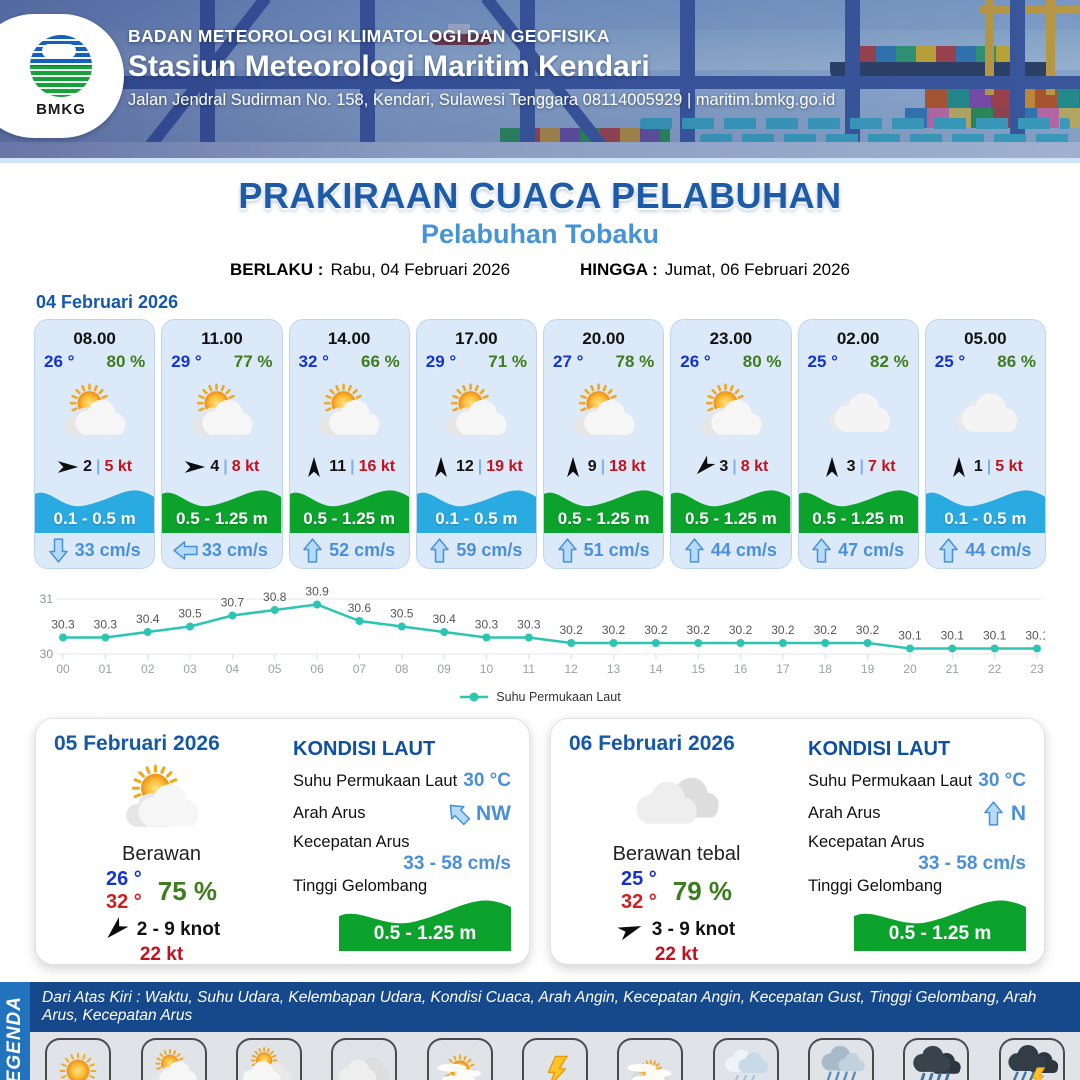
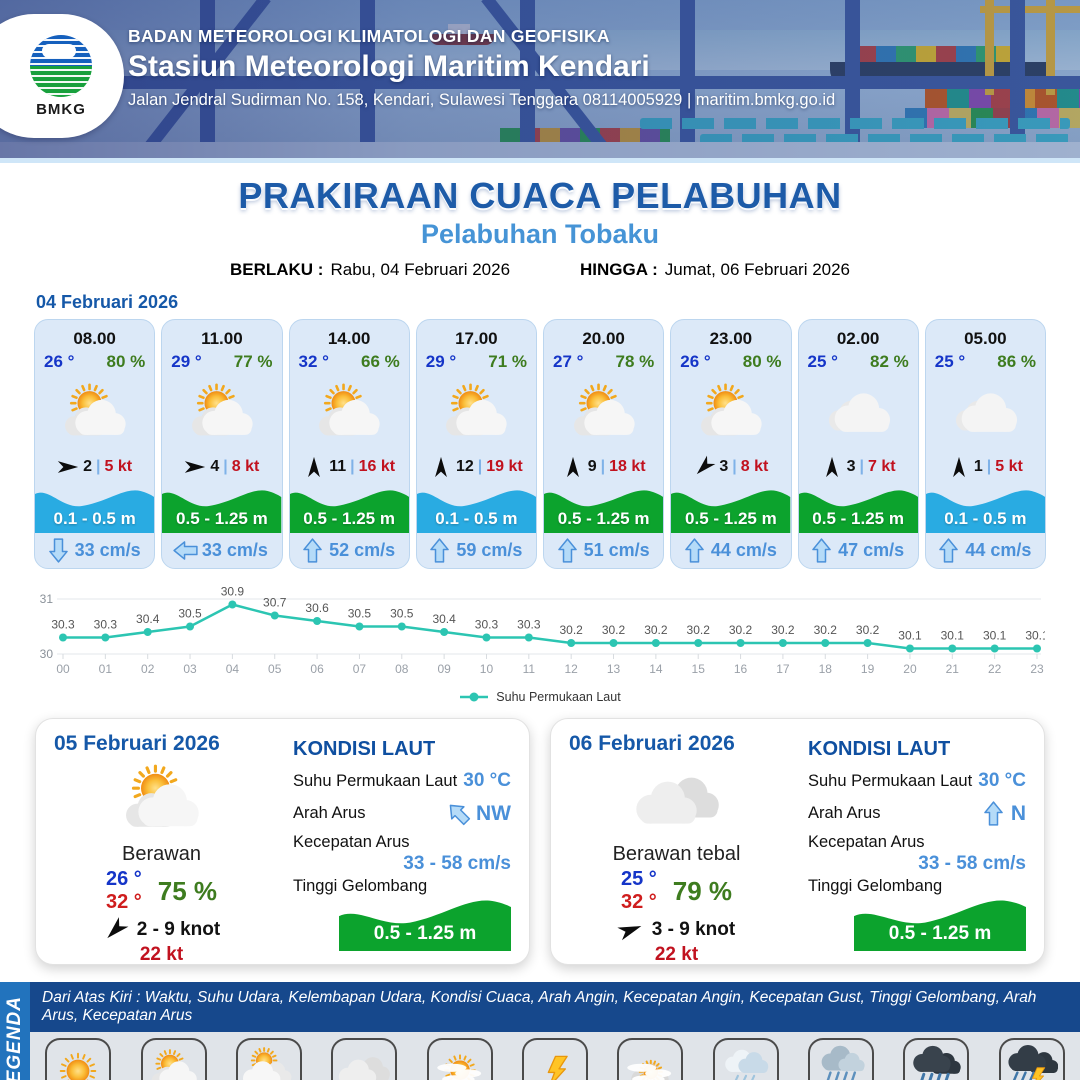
04: 30.7 -> 30.9
05: 30.8 -> 30.7
06: 30.9 -> 30.6
07: 30.6 -> 30.5
